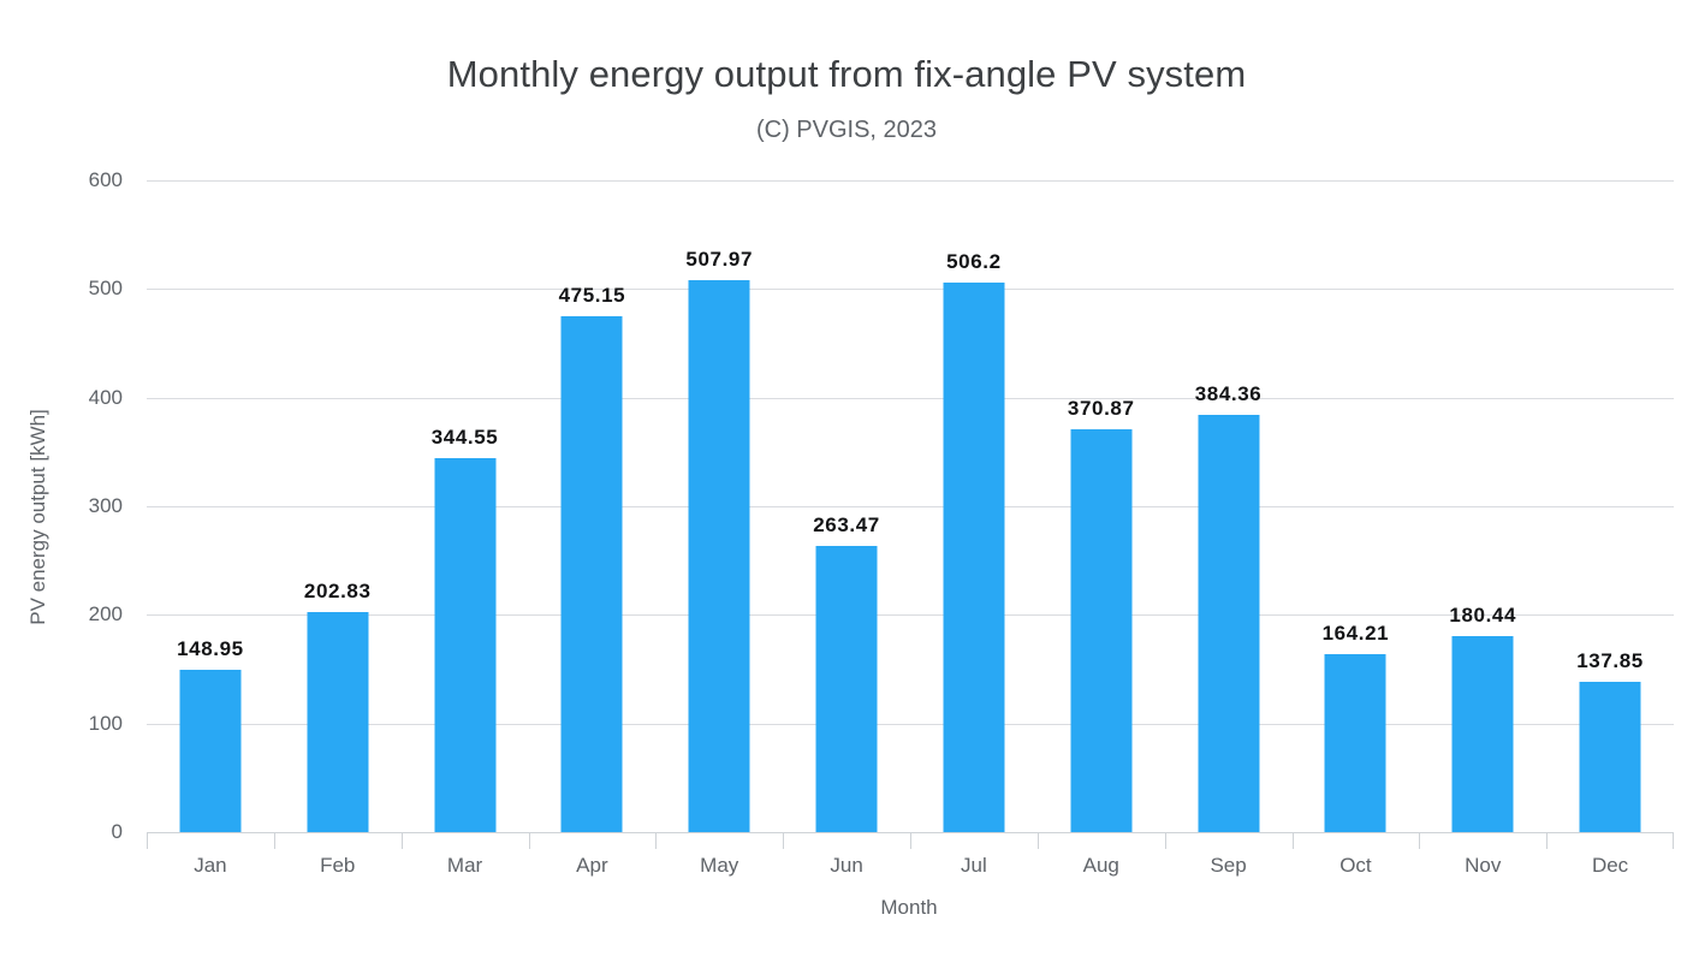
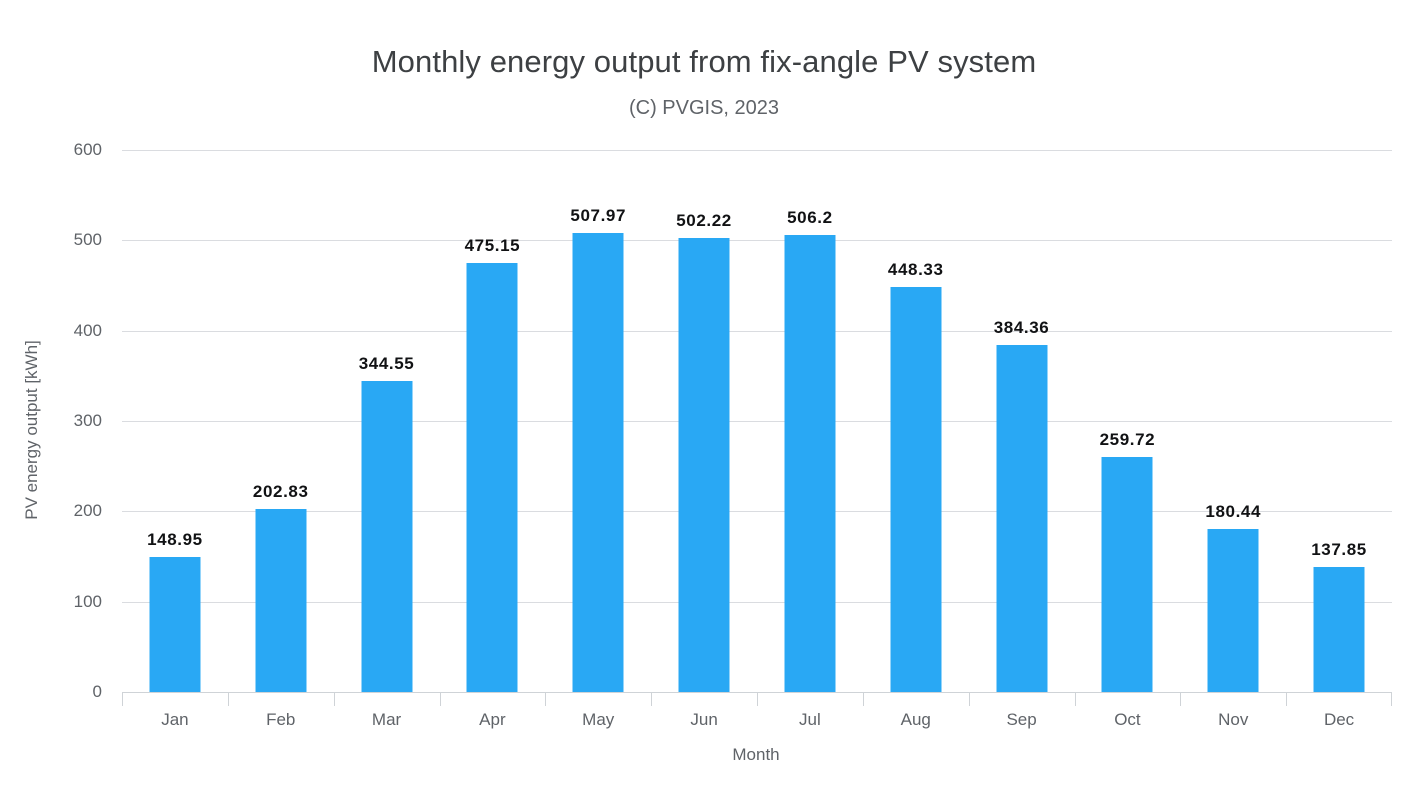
Jun: 263.47 -> 502.22
Aug: 370.87 -> 448.33
Oct: 164.21 -> 259.72
